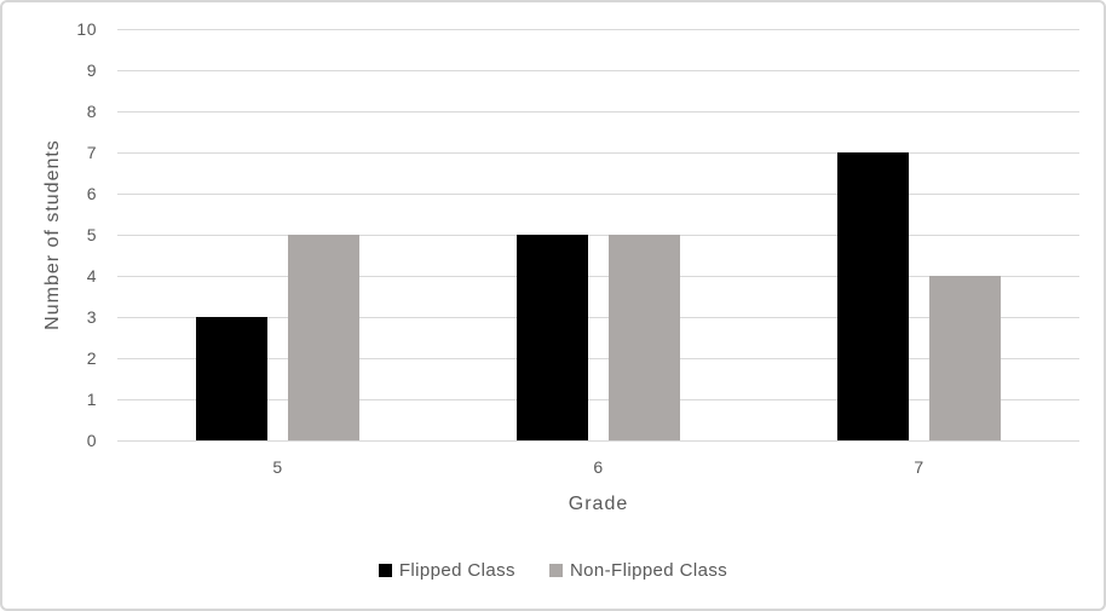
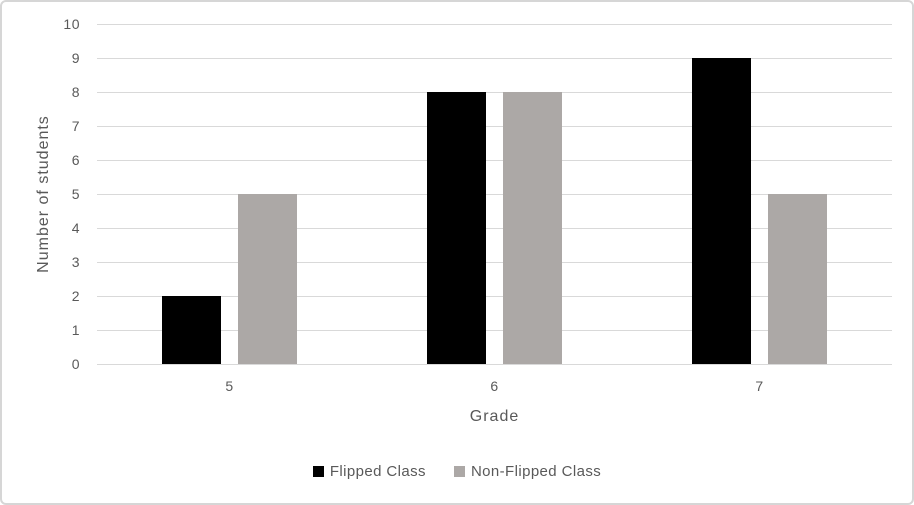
Flipped Class/5: 3 -> 2
Flipped Class/6: 5 -> 8
Non-Flipped Class/6: 5 -> 8
Flipped Class/7: 7 -> 9
Non-Flipped Class/7: 4 -> 5
